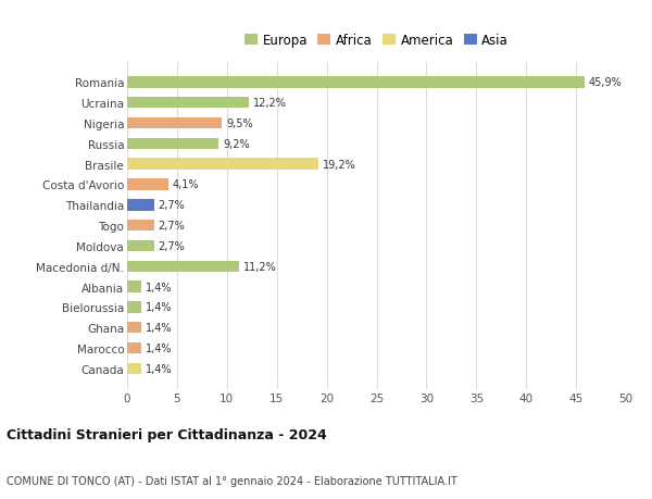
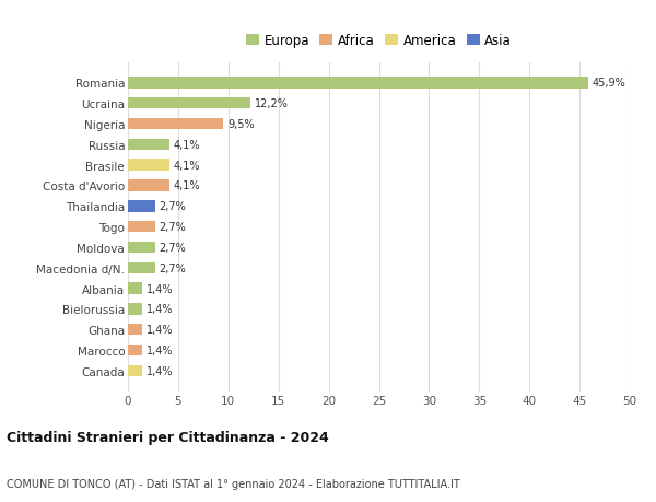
Russia: 9,2% -> 4,1%
Brasile: 19,2% -> 4,1%
Macedonia d/N.: 11,2% -> 2,7%
